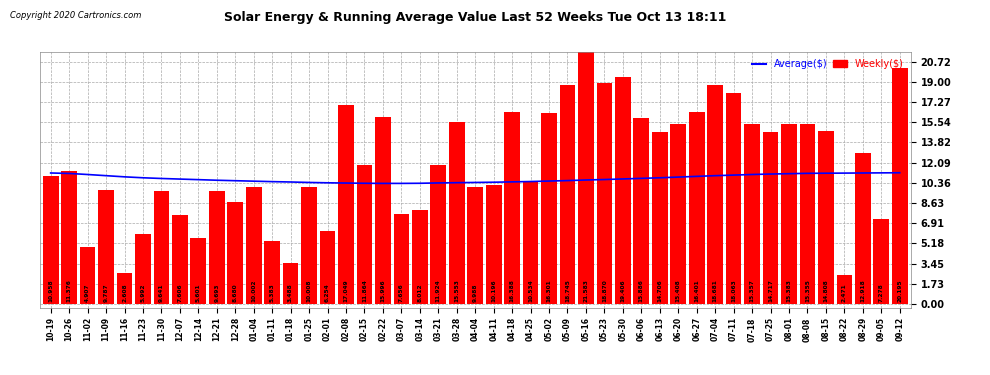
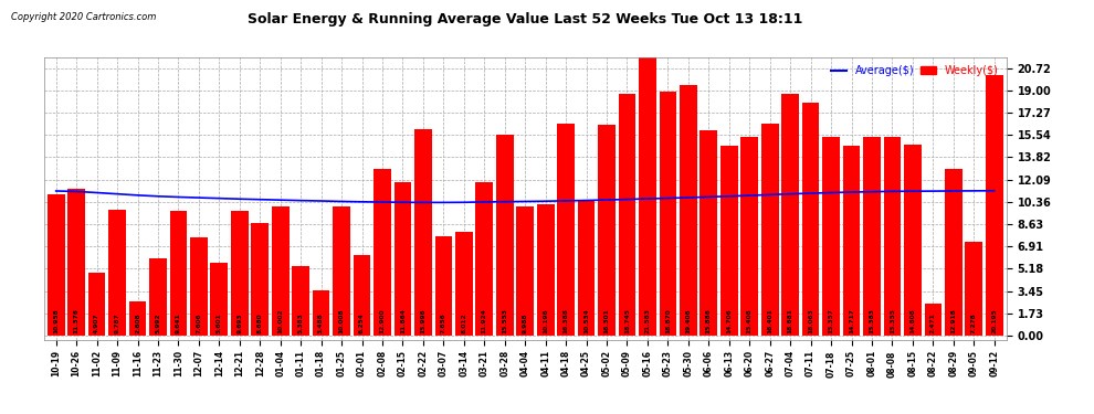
Weekly($)/02-08: 17.0 -> 12.9
